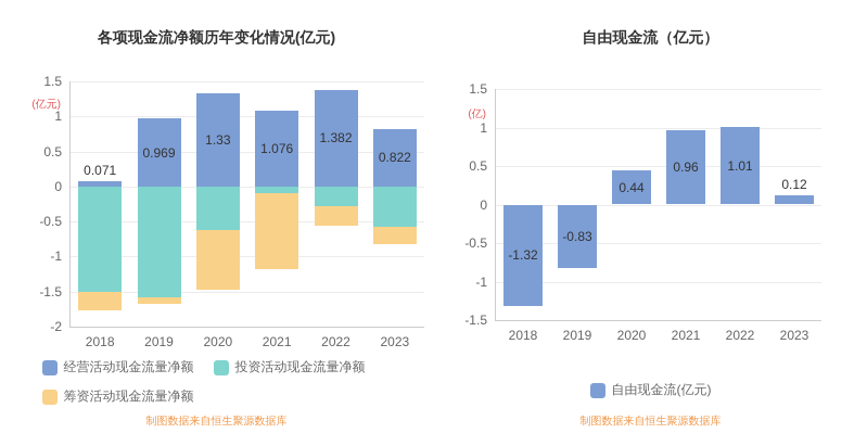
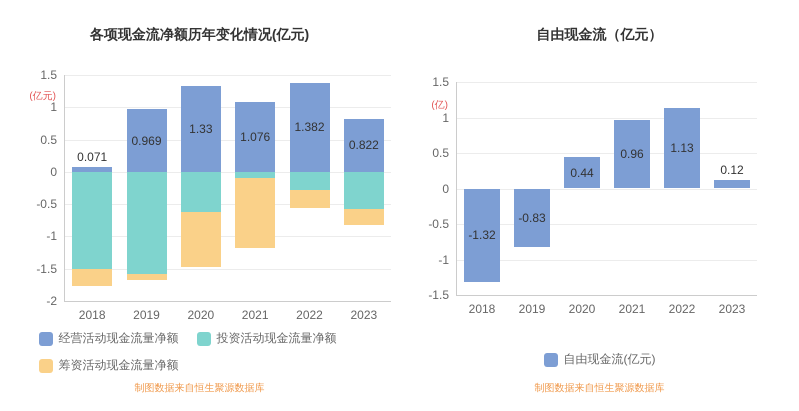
自由现金流（亿元）/2022: 1.01 -> 1.13
